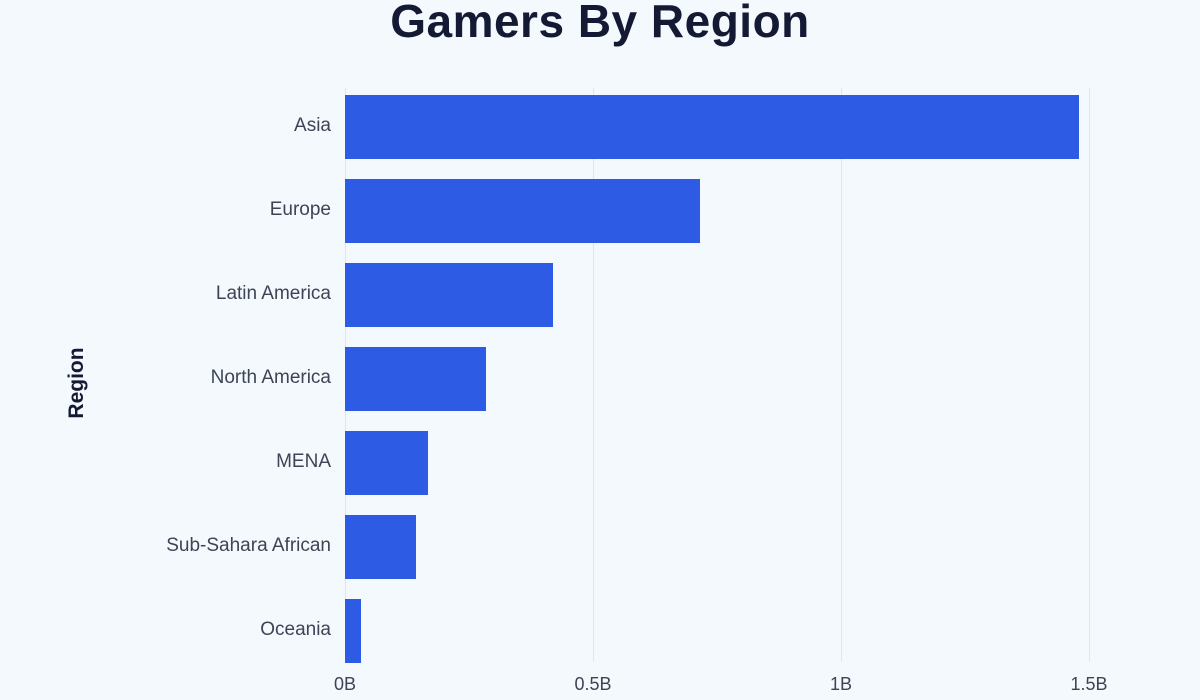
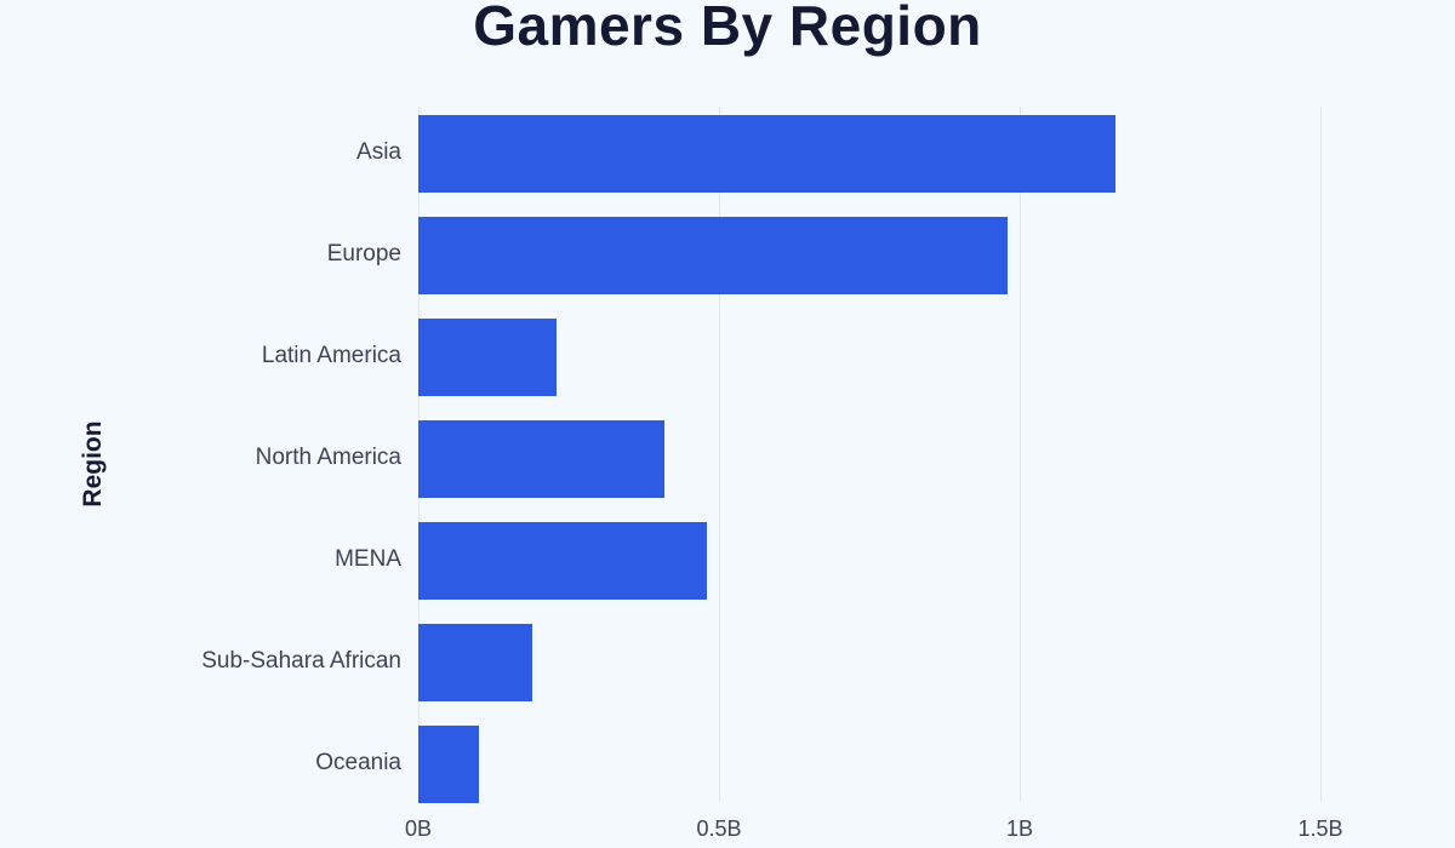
Asia: 1.48B -> 1.16B
Europe: 0.72B -> 0.98B
Latin America: 0.42B -> 0.23B
North America: 0.28B -> 0.41B
MENA: 0.17B -> 0.48B
Sub-Sahara African: 0.14B -> 0.19B
Oceania: 0.03B -> 0.10B
